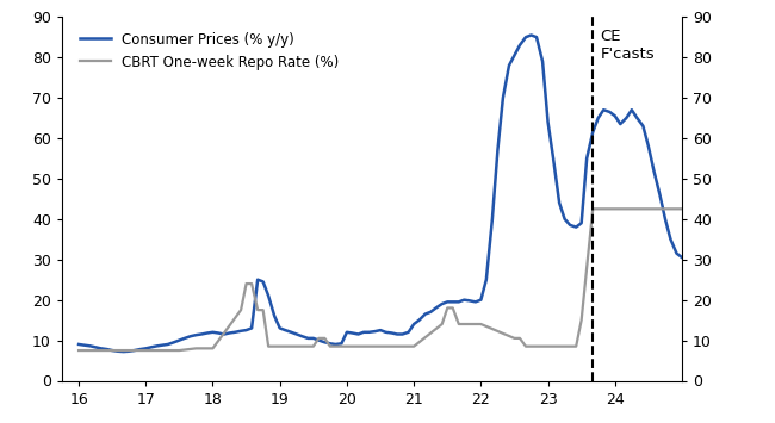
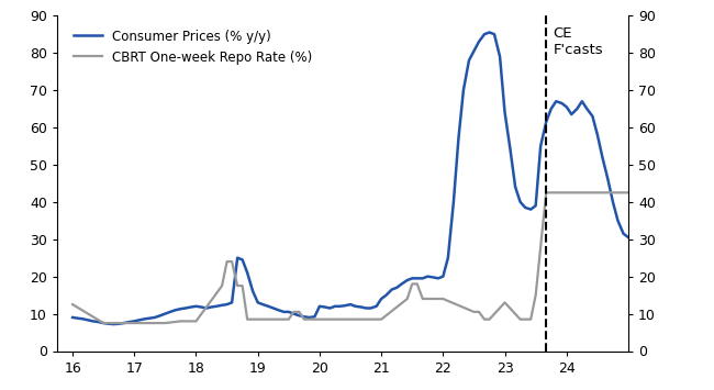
CBRT One-week Repo Rate (%)/16: 7.5 -> 12.5
CBRT One-week Repo Rate (%)/23: 8.5 -> 13.0
